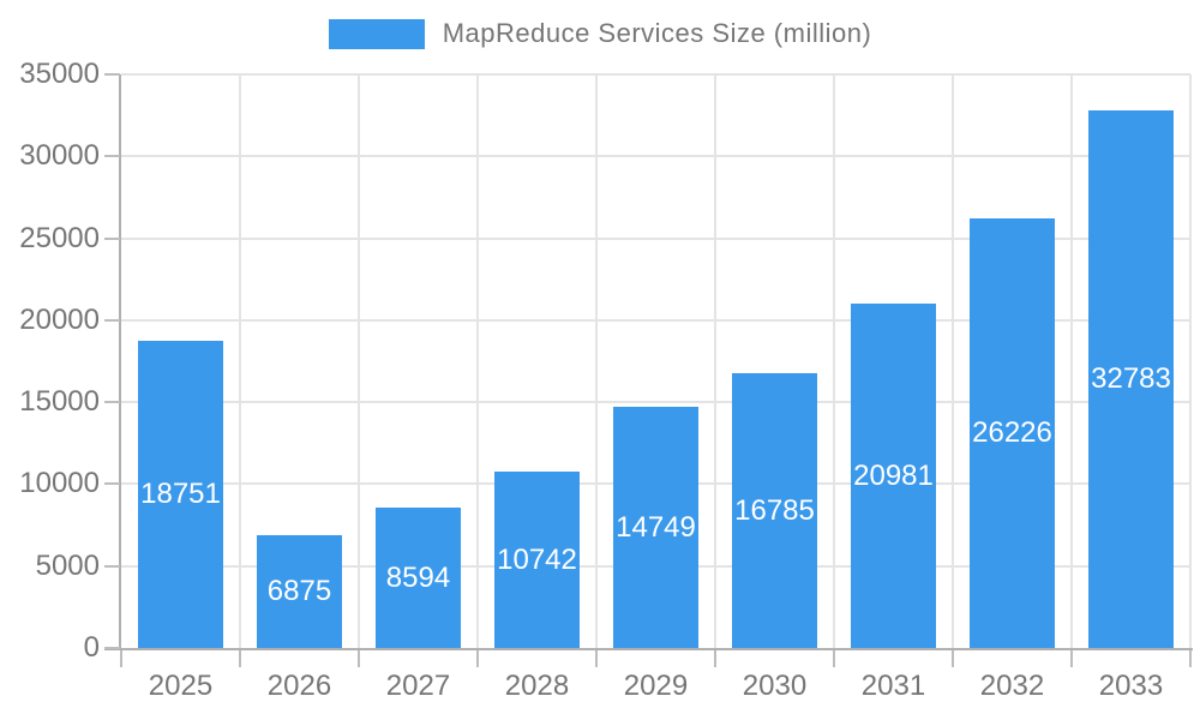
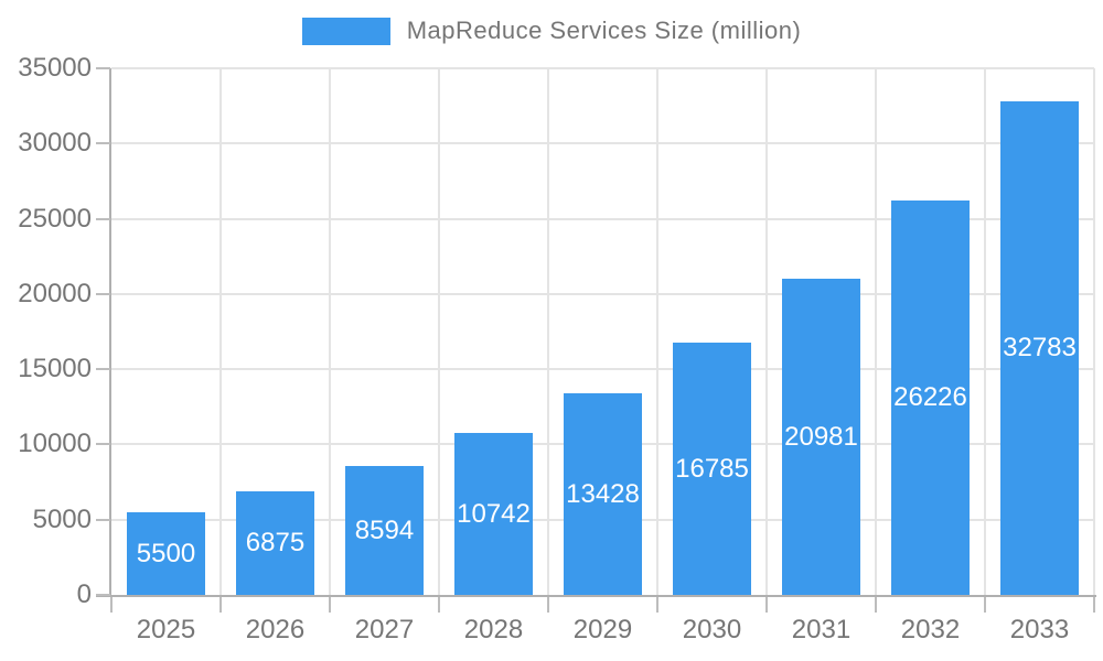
2025: 18751 -> 5500
2029: 14749 -> 13428
